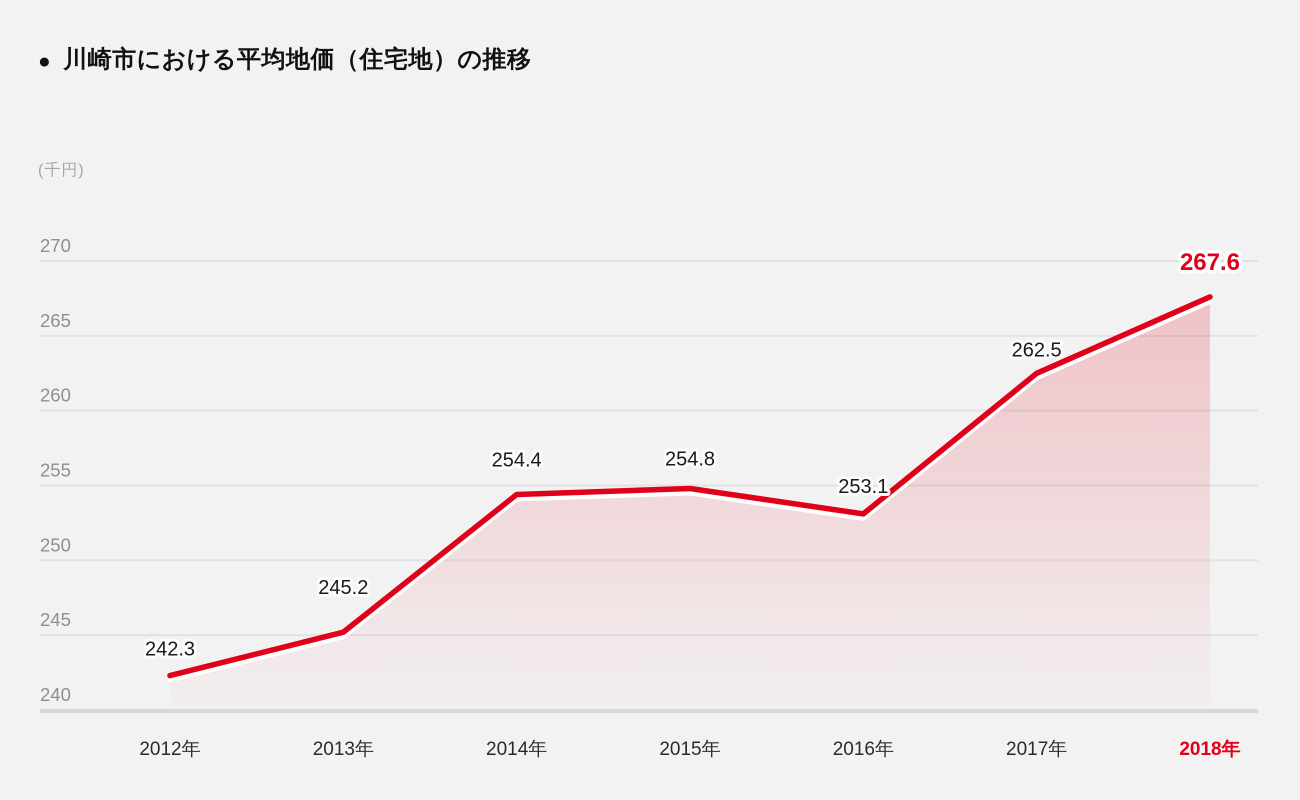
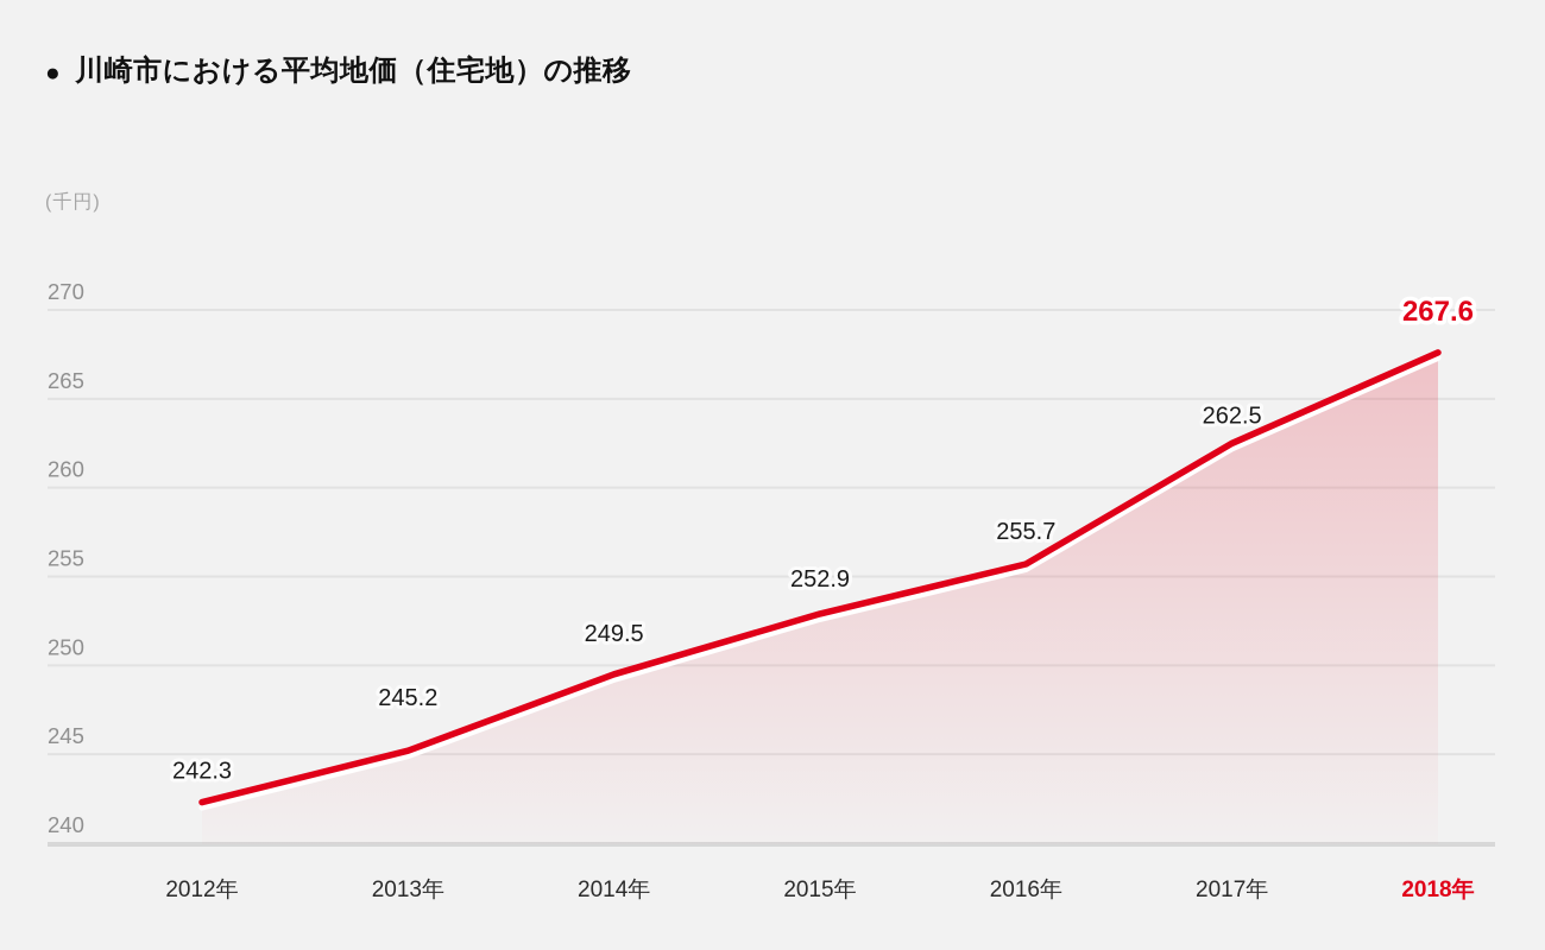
2014年: 254.4 -> 249.5
2015年: 254.8 -> 252.9
2016年: 253.1 -> 255.7
